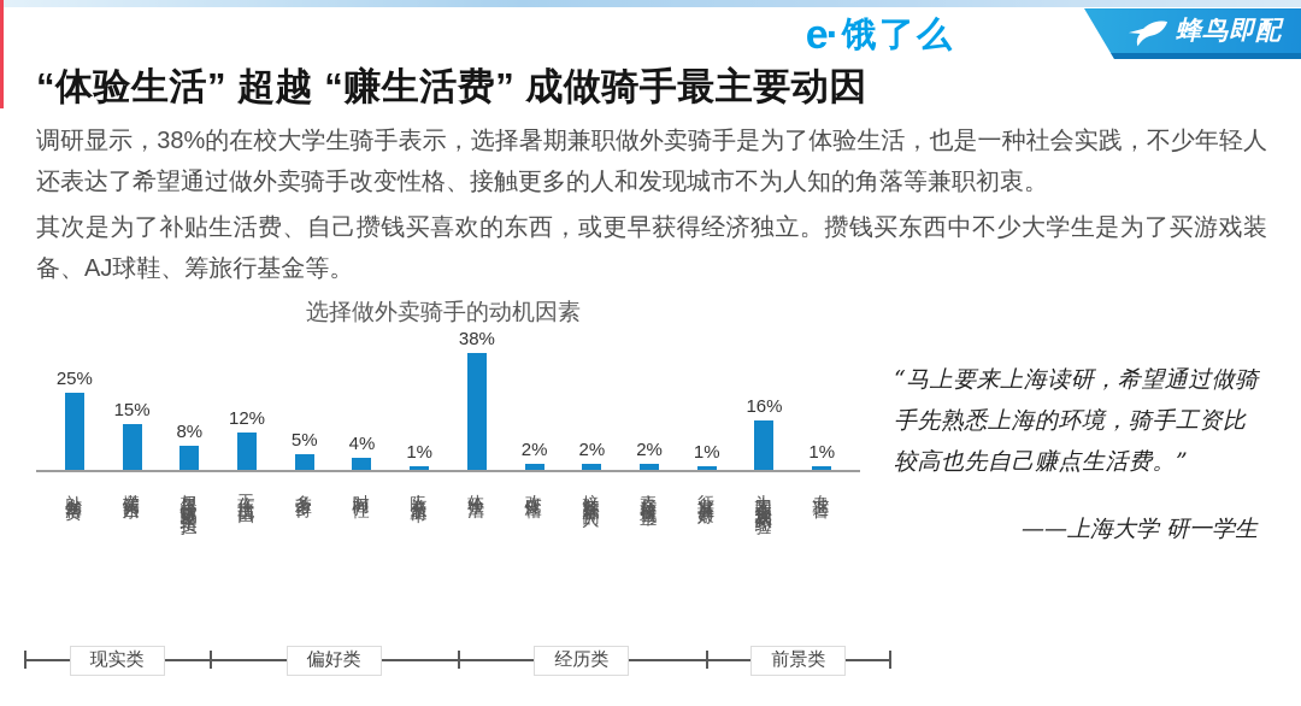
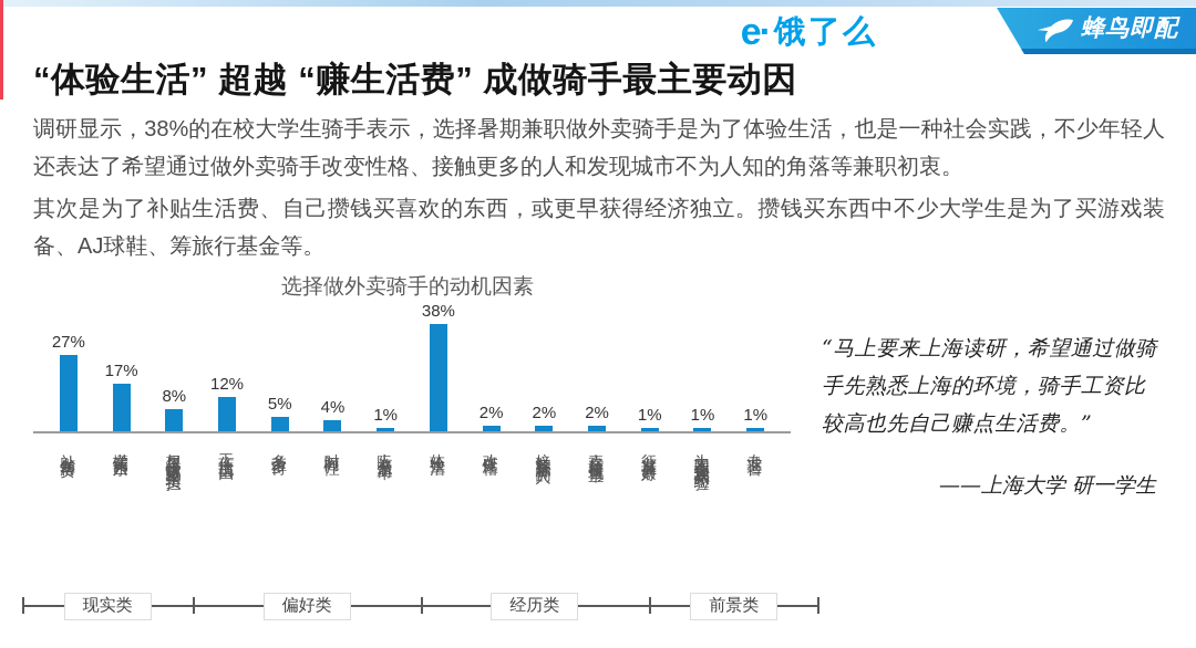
补贴生活费: 25% -> 27%
攒钱买东西: 15% -> 17%
为未来职业规划积累经验: 16% -> 1%
